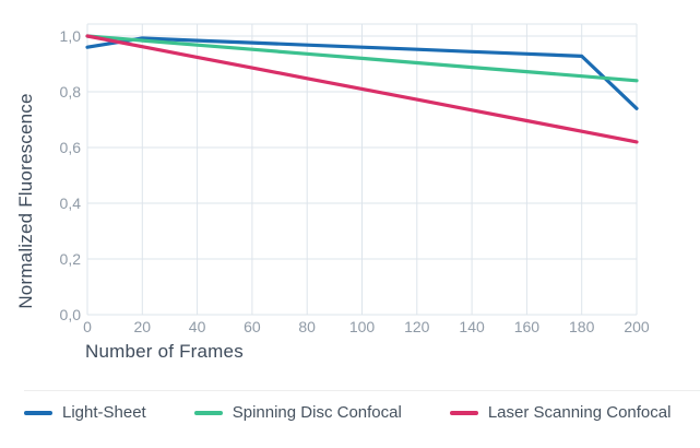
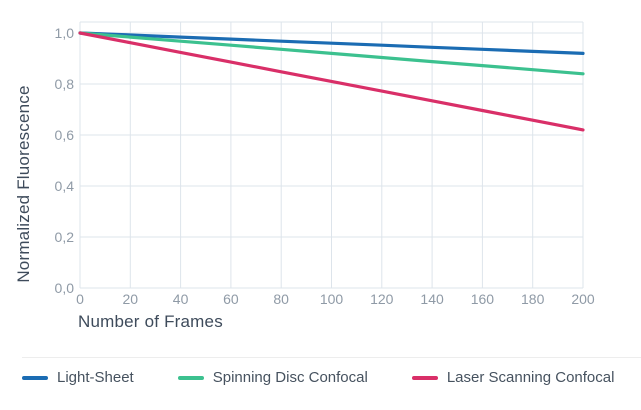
Light-Sheet/0: 0,96 -> 1,00
Light-Sheet/200: 0,74 -> 0,92
